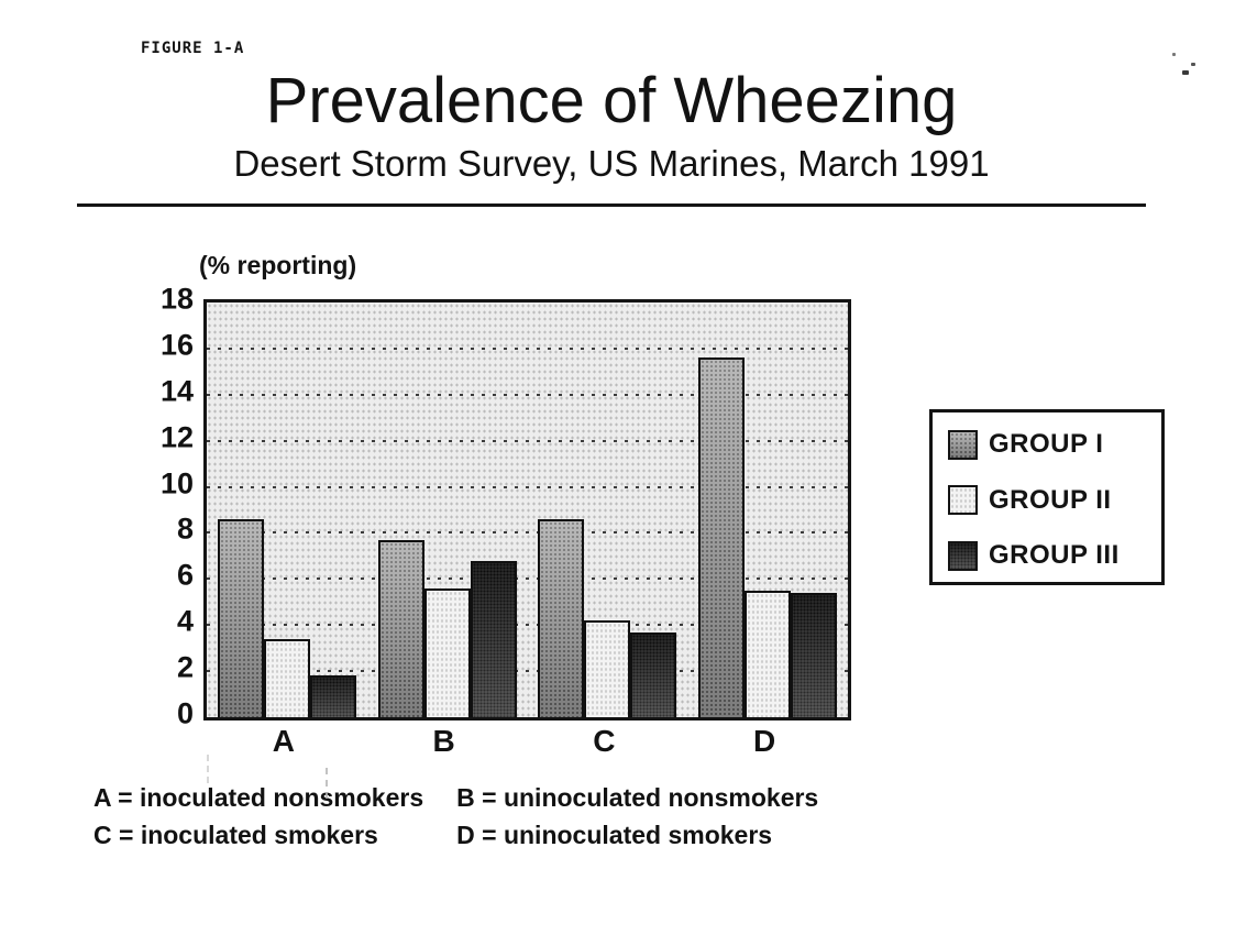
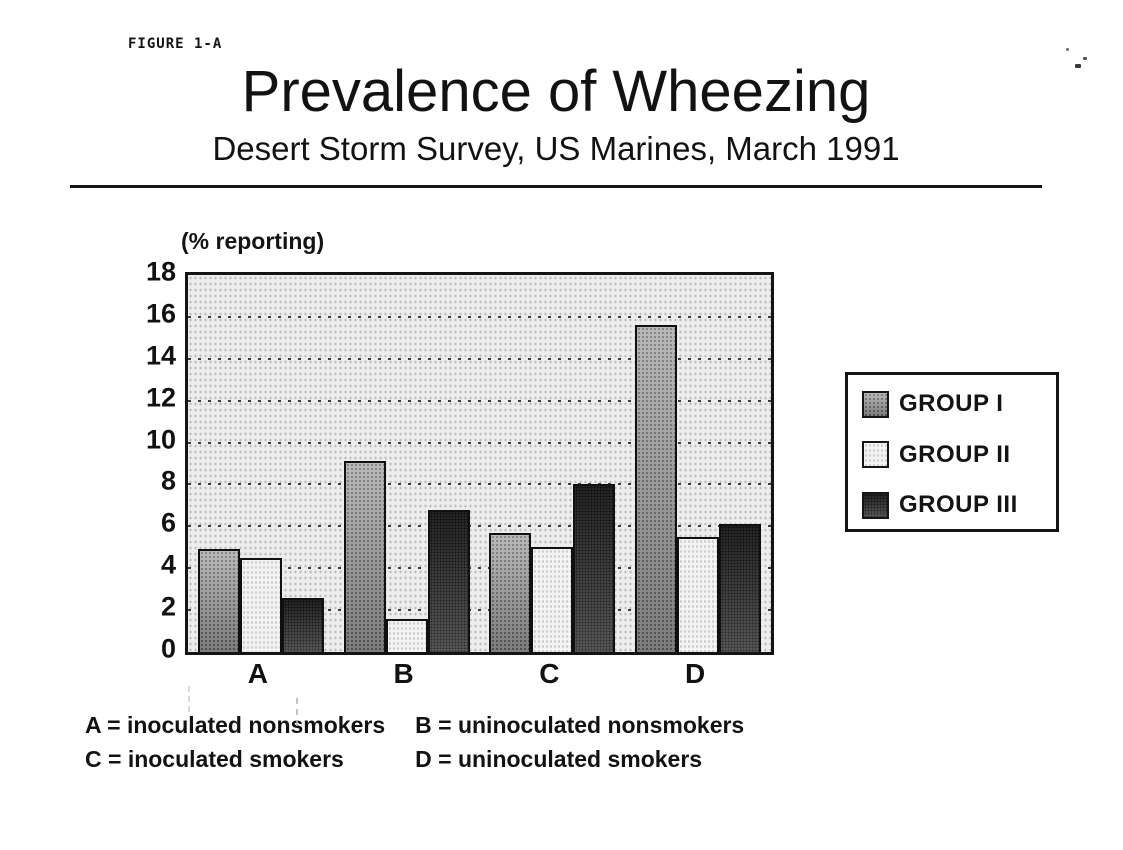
GROUP I/A: 8.6 -> 4.9
GROUP II/A: 3.4 -> 4.5
GROUP III/A: 1.8 -> 2.6
GROUP I/B: 7.7 -> 9.1
GROUP II/B: 5.6 -> 1.6
GROUP I/C: 8.6 -> 5.7
GROUP II/C: 4.2 -> 5.0
GROUP III/C: 3.7 -> 8.0
GROUP III/D: 5.4 -> 6.1
